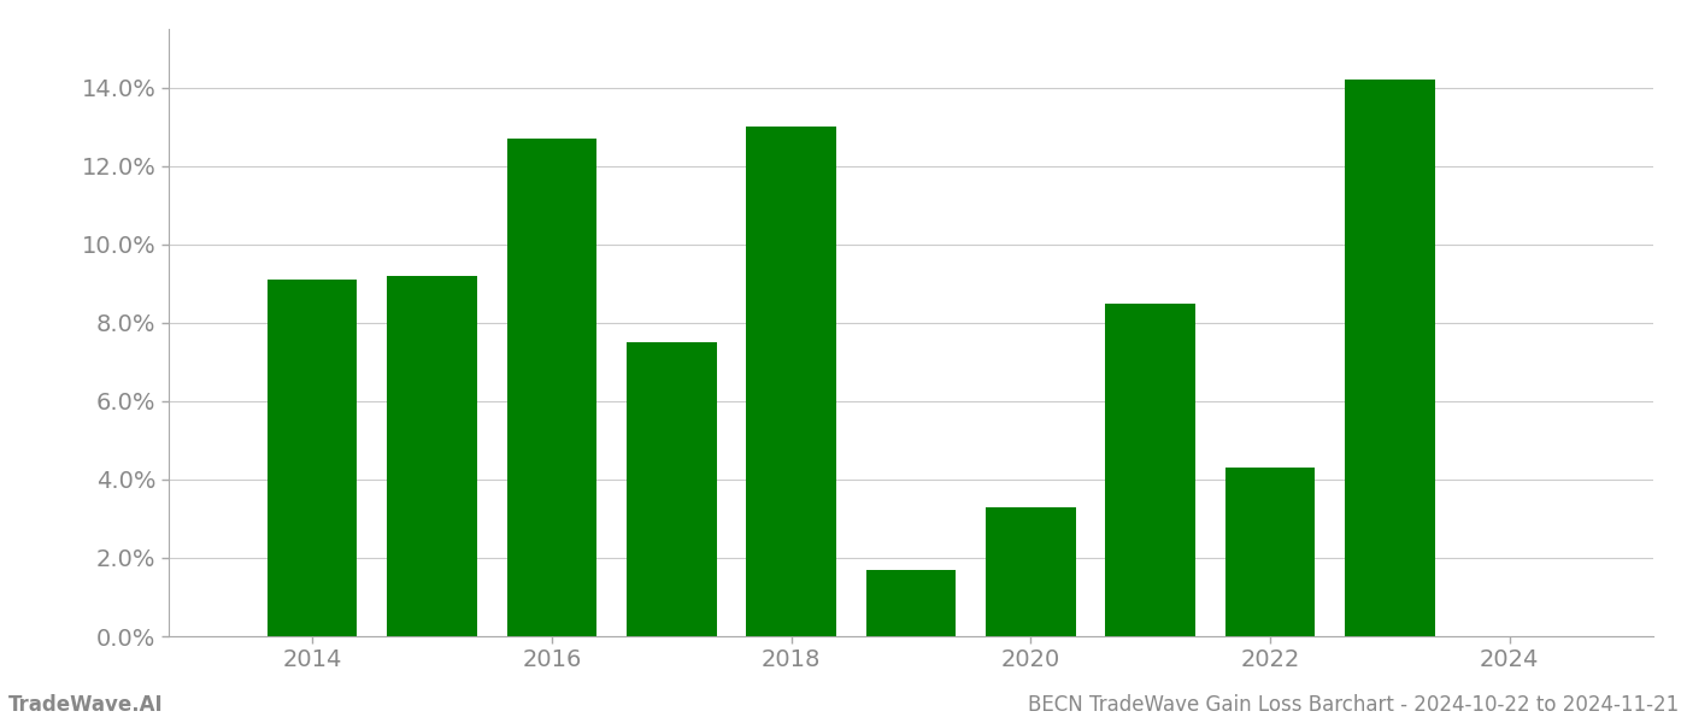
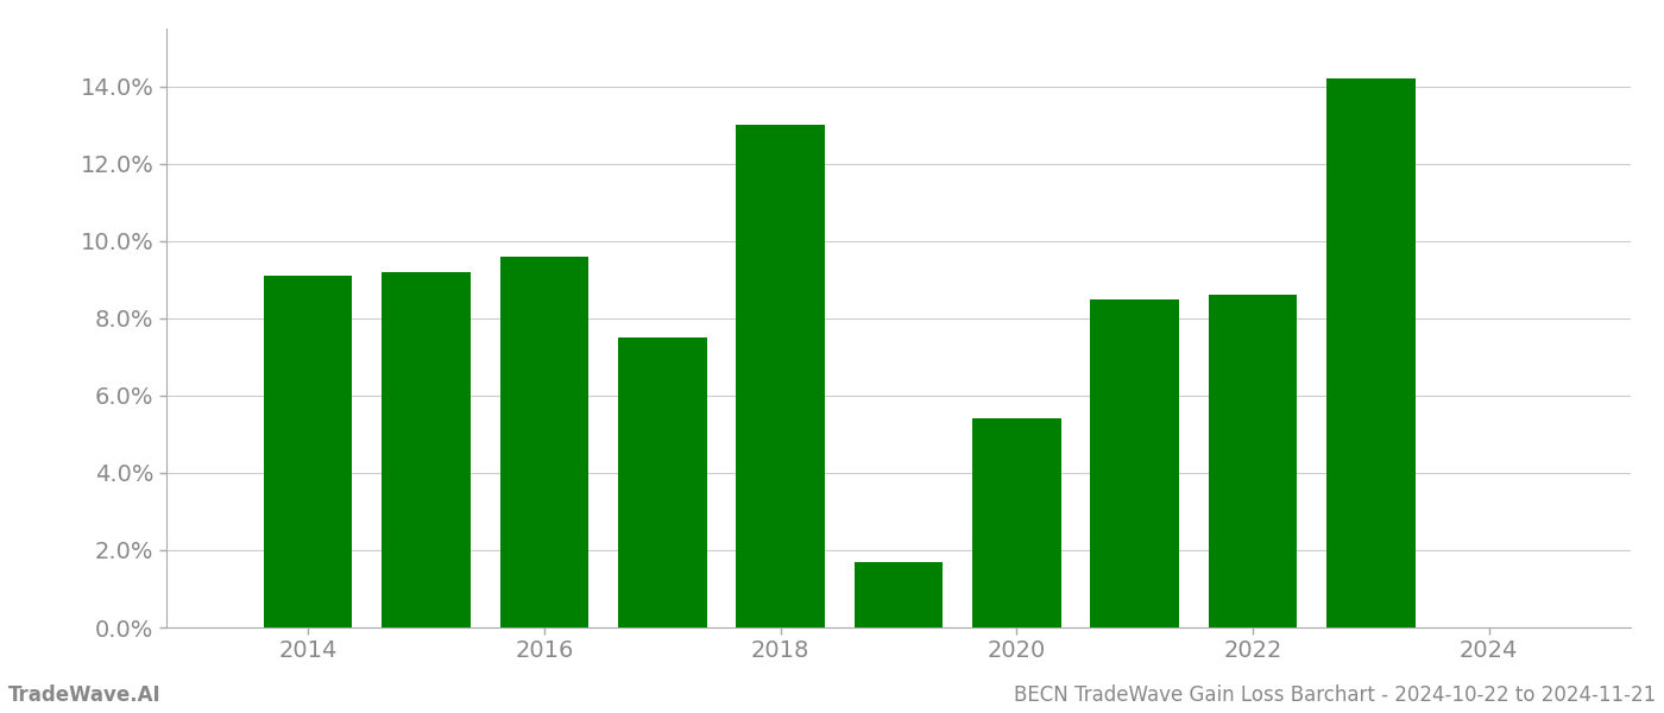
2016: 12.7% -> 9.6%
2020: 3.3% -> 5.4%
2022: 4.3% -> 8.6%
